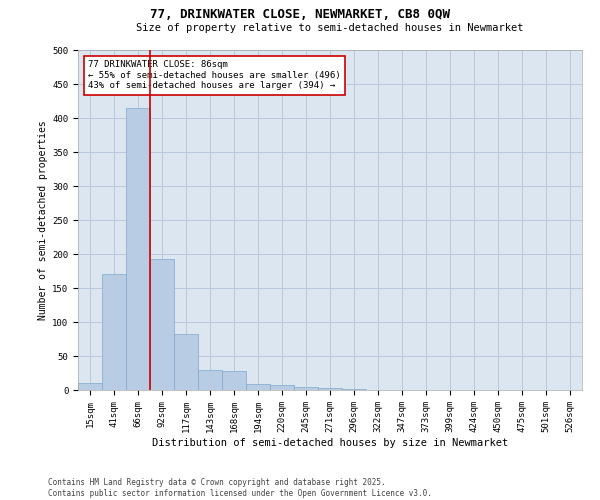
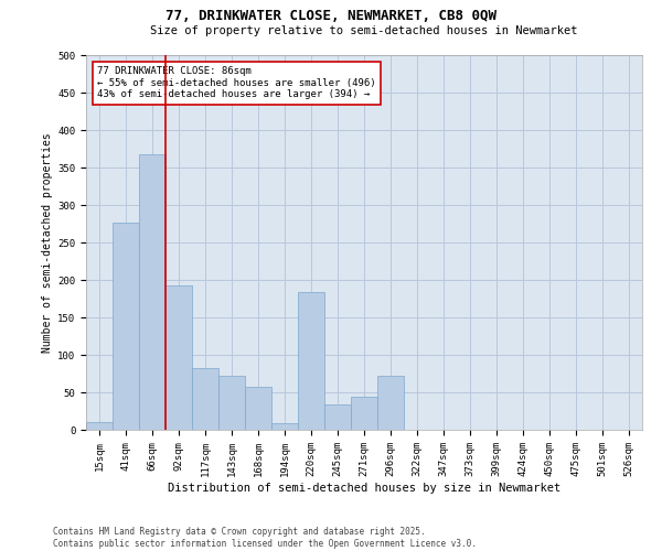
41sqm: 170 -> 276
66sqm: 415 -> 368
143sqm: 30 -> 72
168sqm: 28 -> 58
220sqm: 8 -> 184
245sqm: 5 -> 34
271sqm: 3 -> 44
296sqm: 1 -> 72
